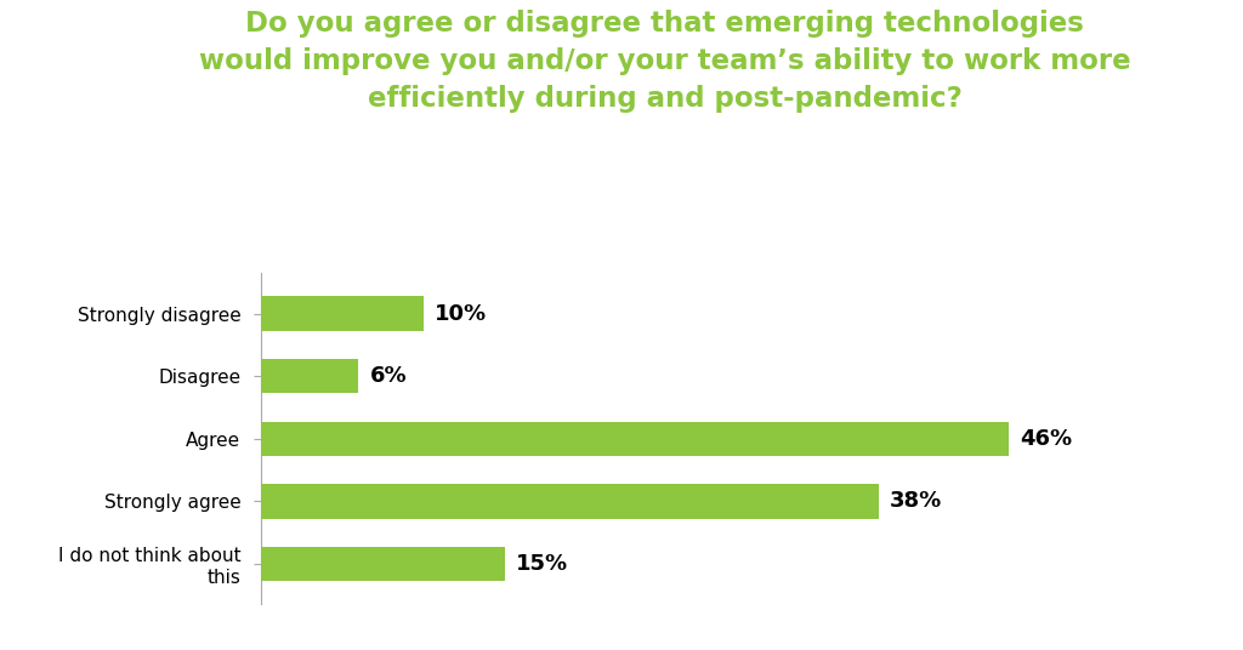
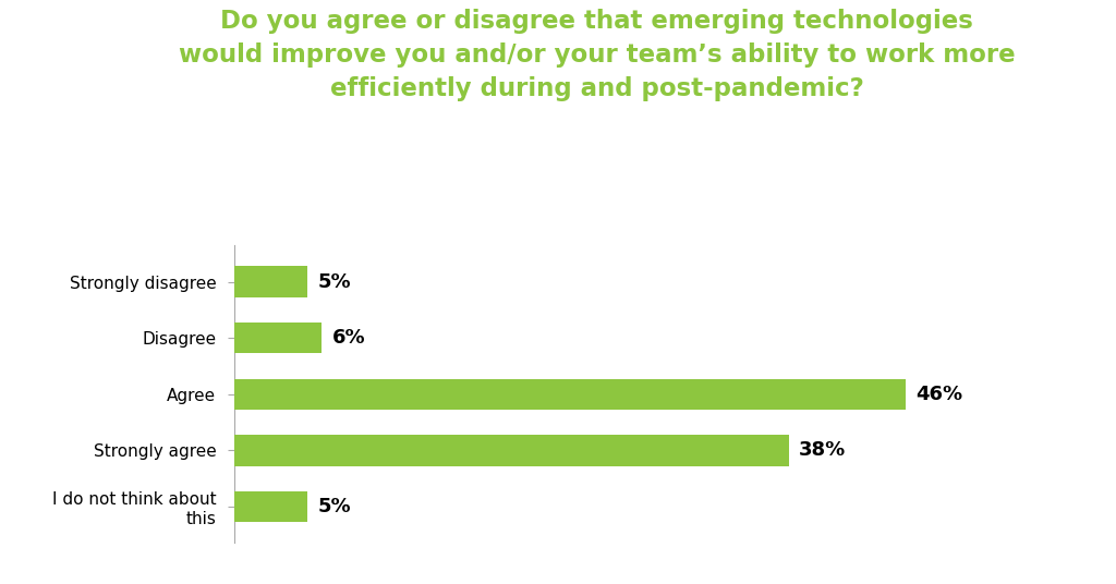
Strongly disagree: 10% -> 5%
I do not think about this: 15% -> 5%
